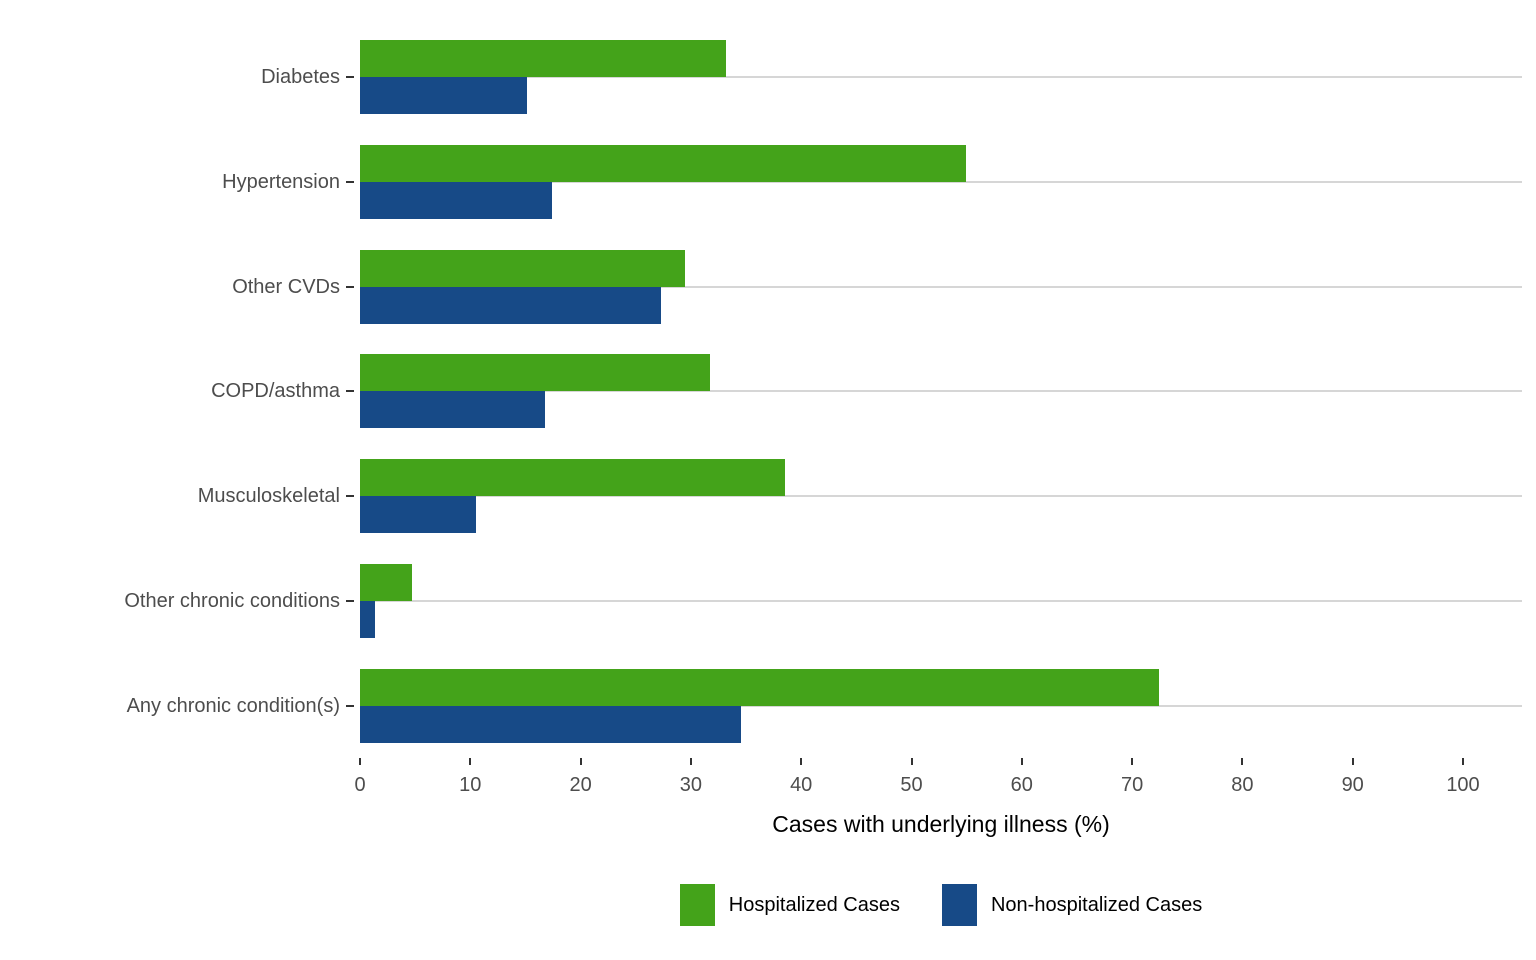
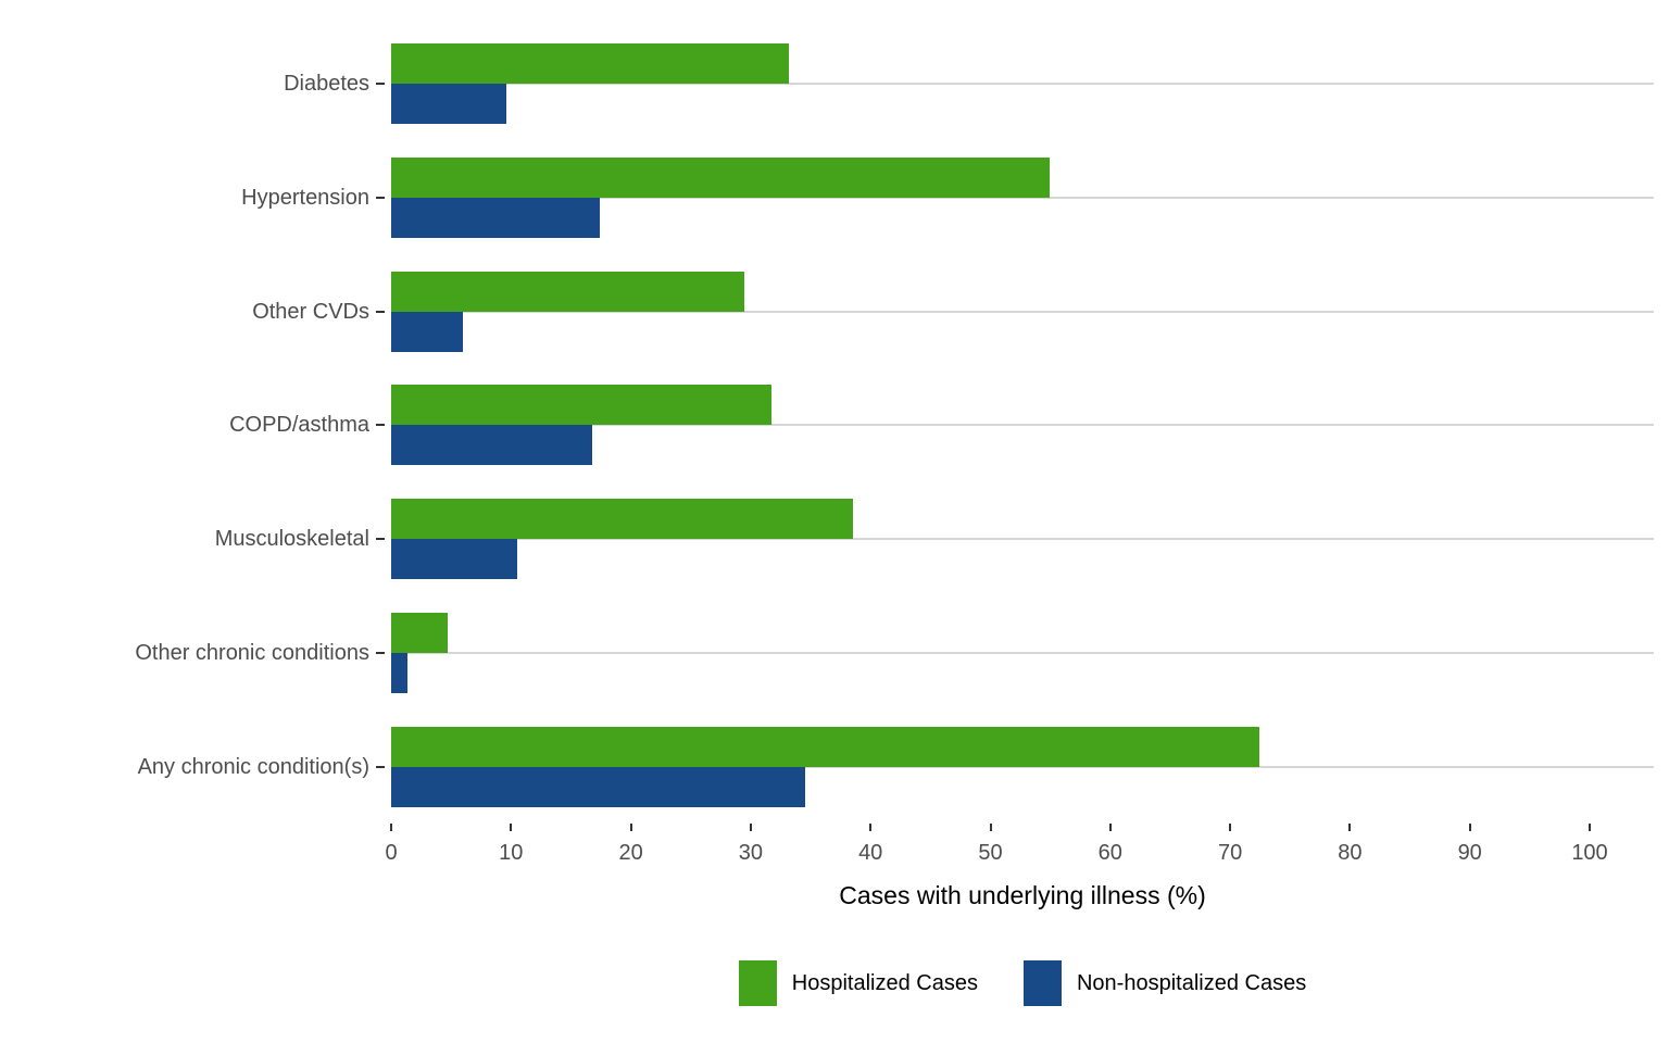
Non-hospitalized Cases/Diabetes: 15.1 -> 9.6
Non-hospitalized Cases/Other CVDs: 27.3 -> 6.0
